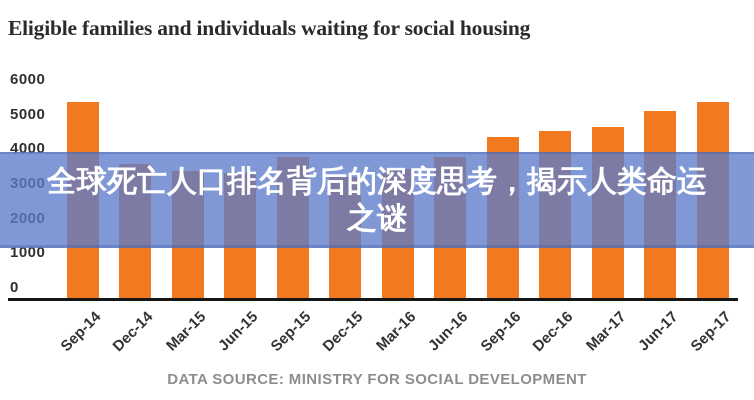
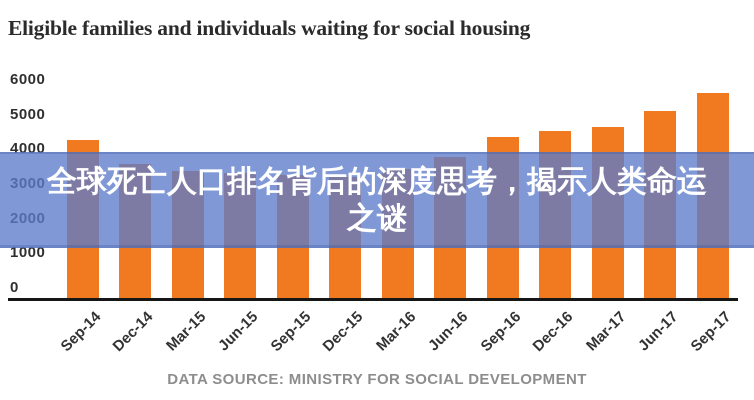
Sep-14: 5400 -> 4400
Sep-15: 3900 -> 3400
Sep-17: 5400 -> 5600
